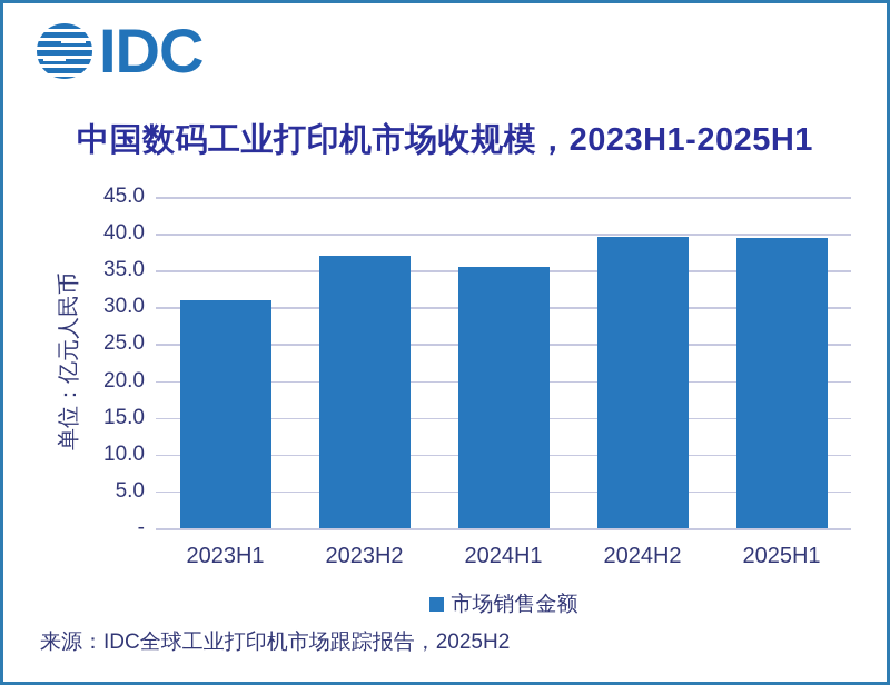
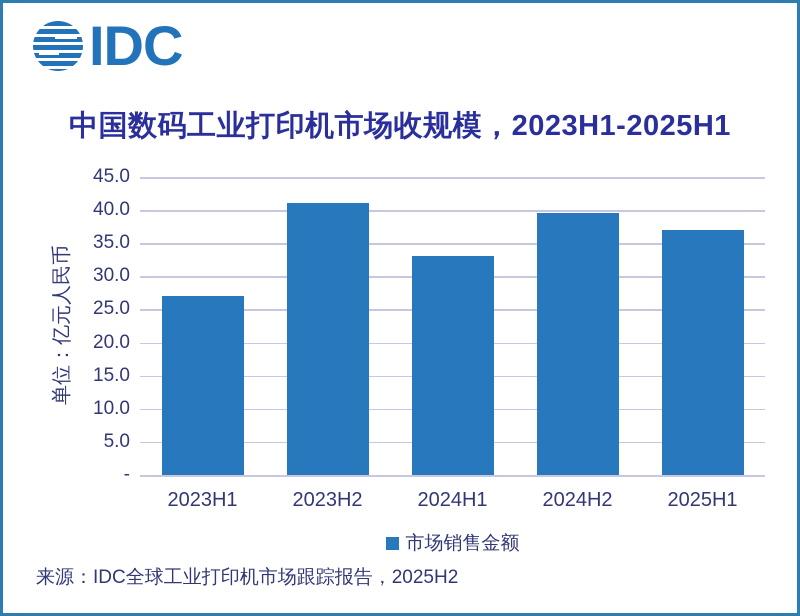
2023H1: 31 -> 27
2023H2: 37 -> 41
2024H1: 36 -> 33
2025H1: 39 -> 37
